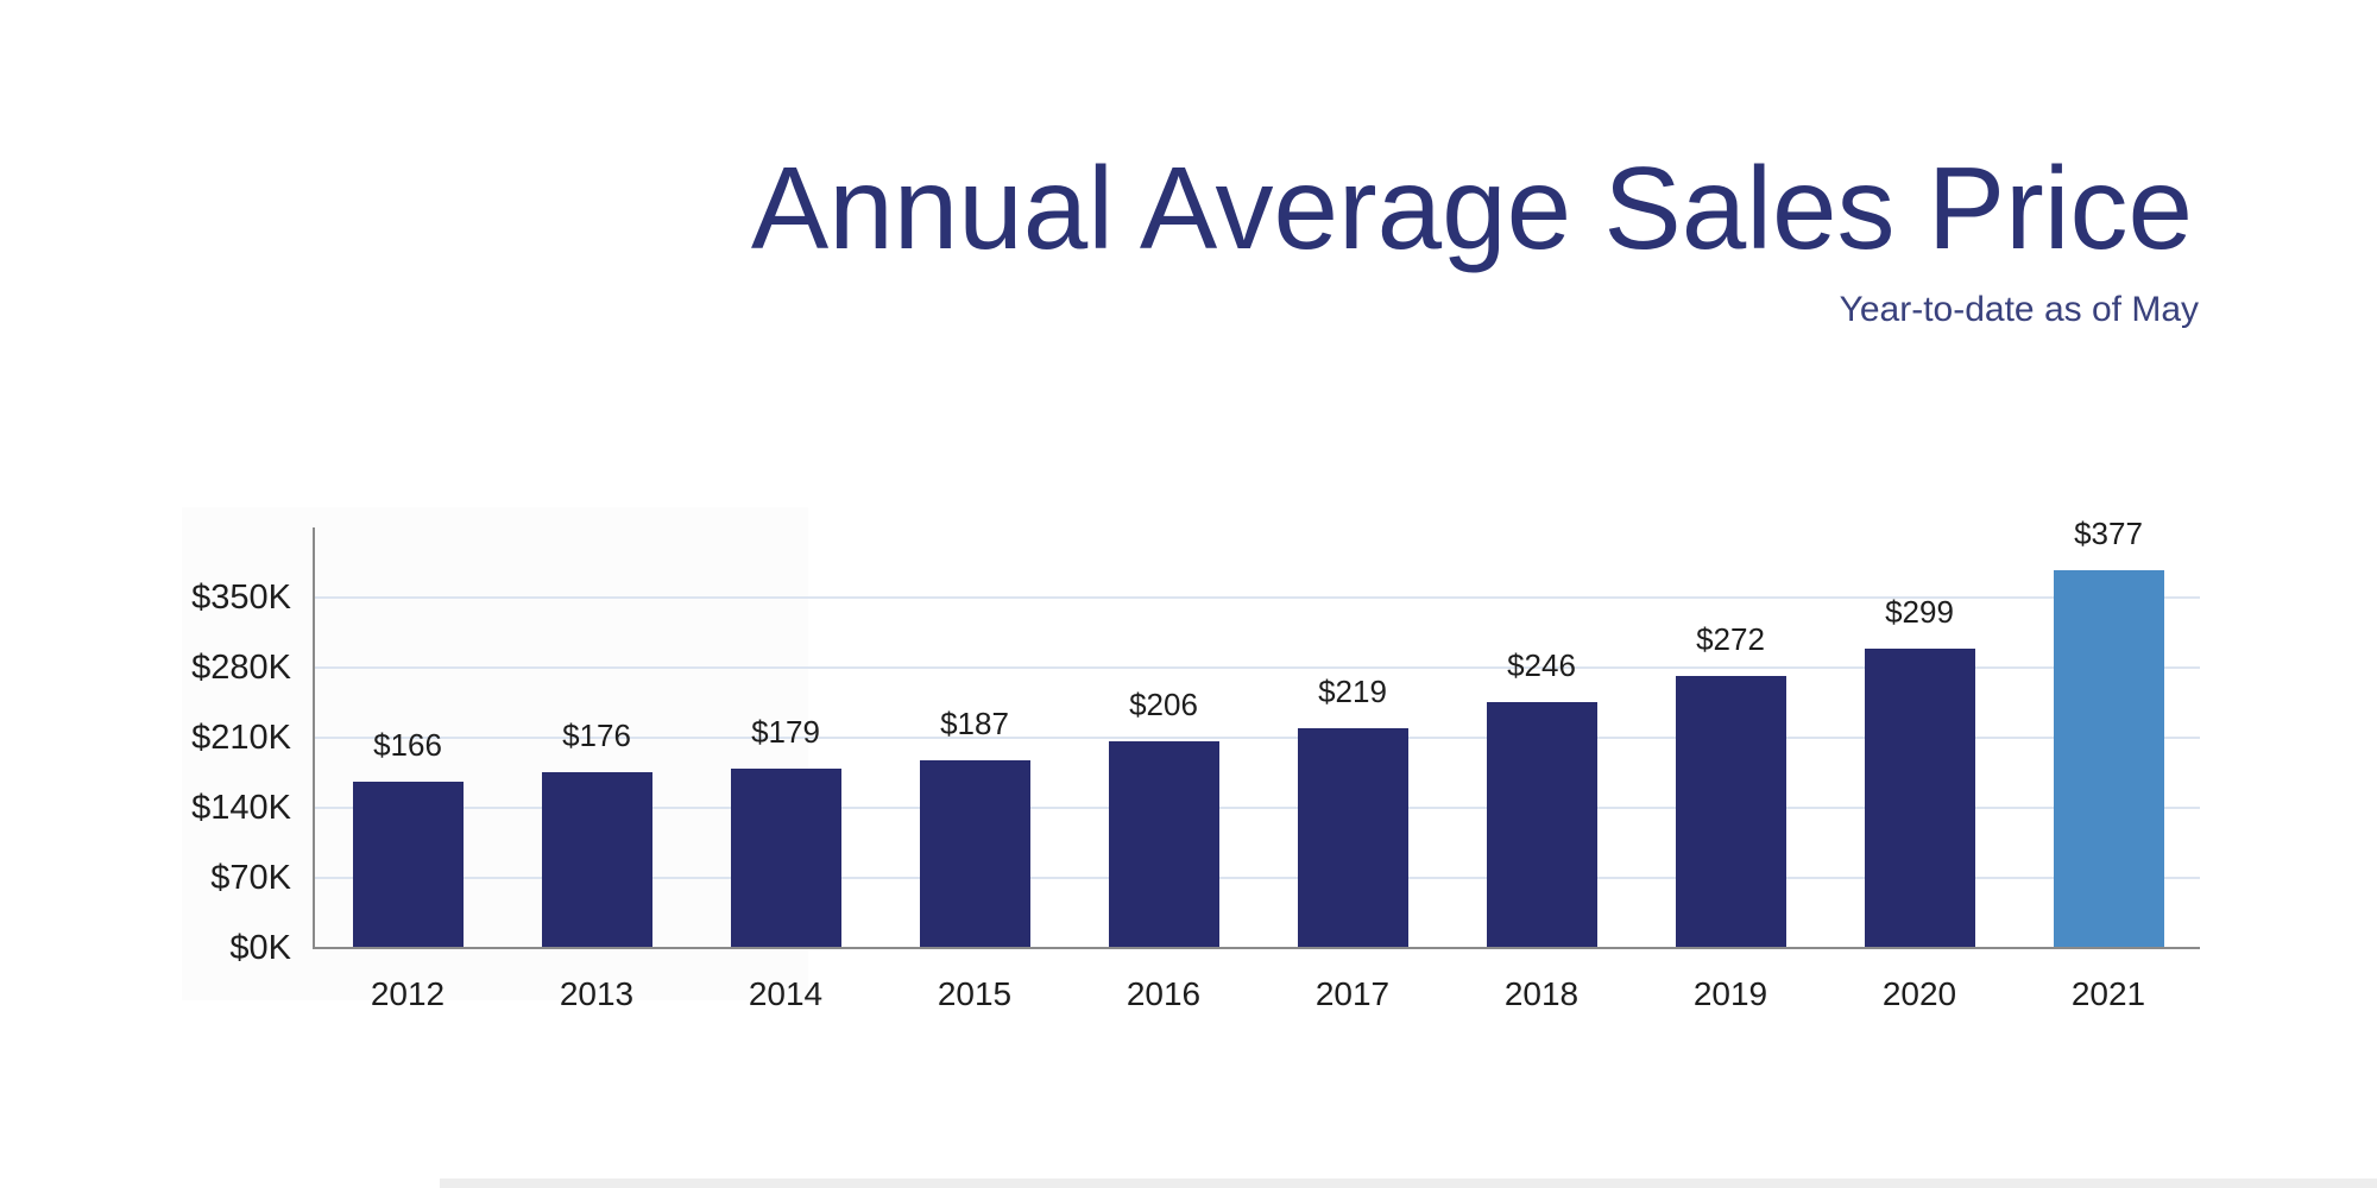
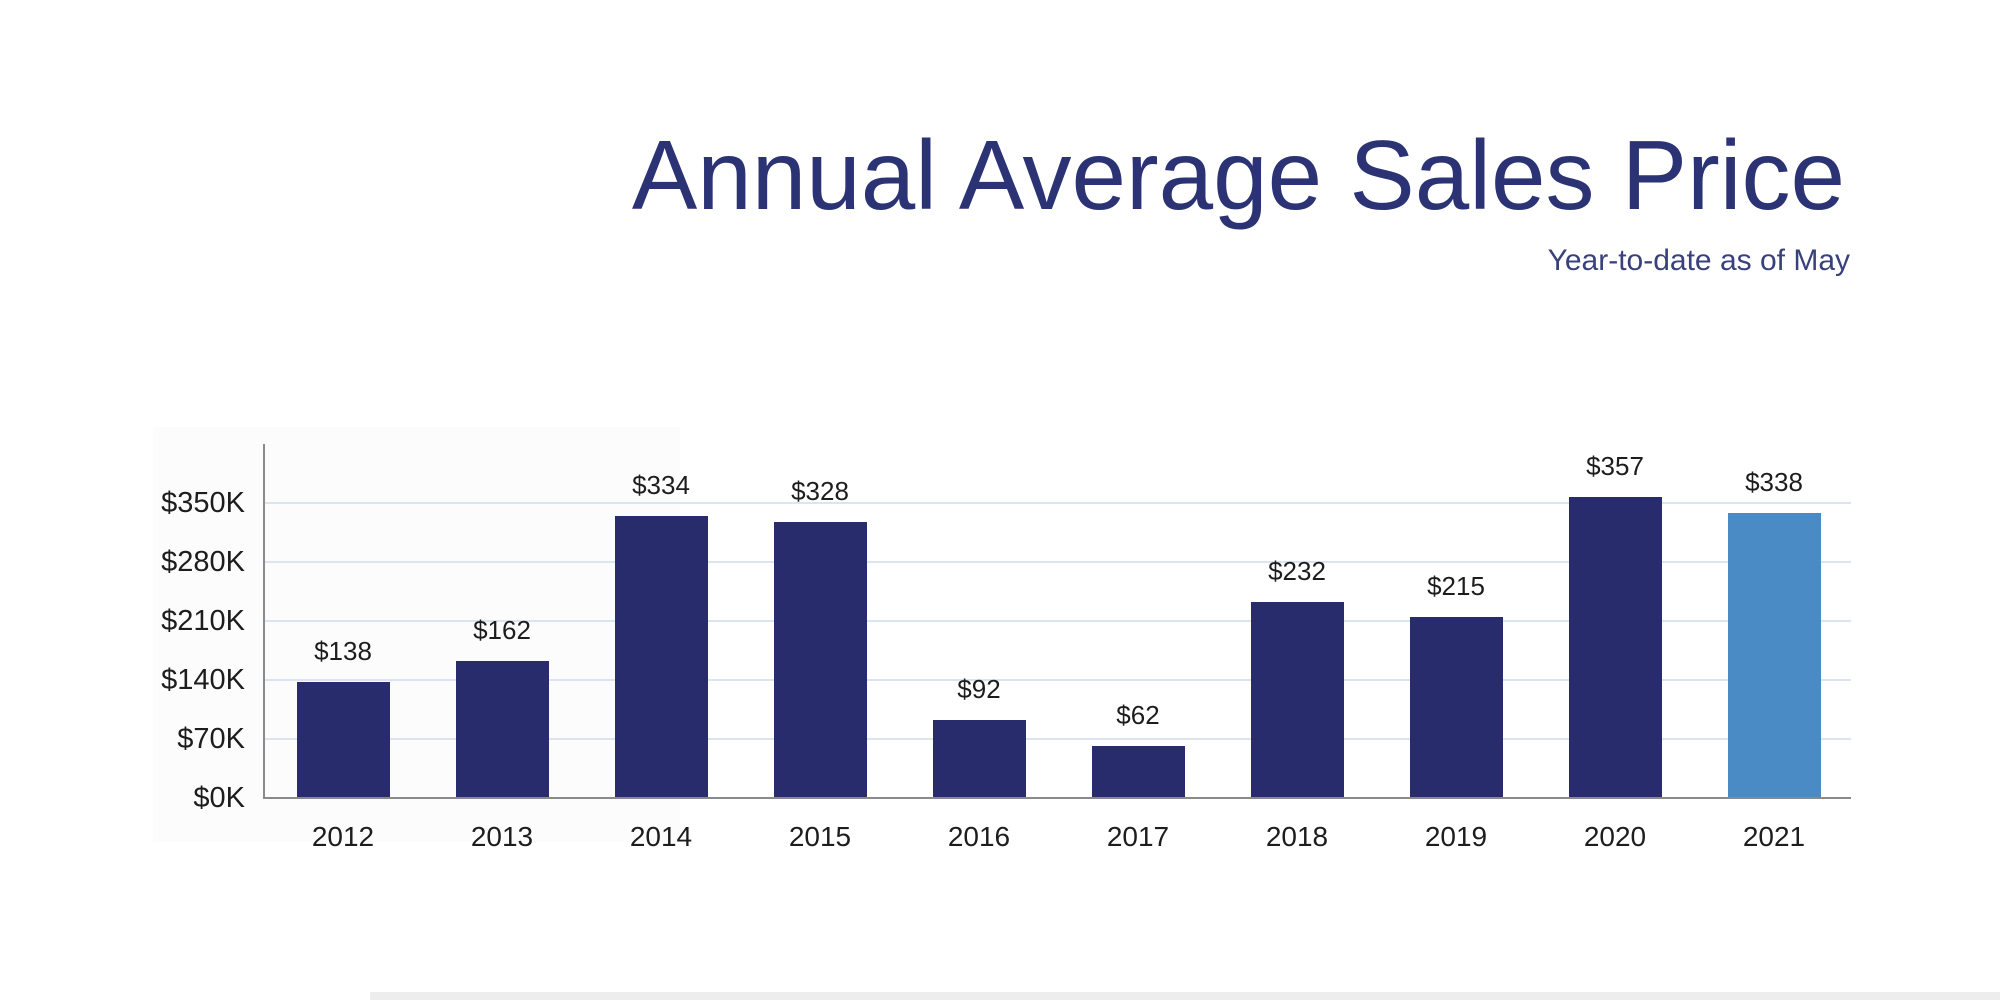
2012: $166 -> $138
2013: $176 -> $162
2014: $179 -> $334
2015: $187 -> $328
2016: $206 -> $92
2017: $219 -> $62
2018: $246 -> $232
2019: $272 -> $215
2020: $299 -> $357
2021: $377 -> $338
